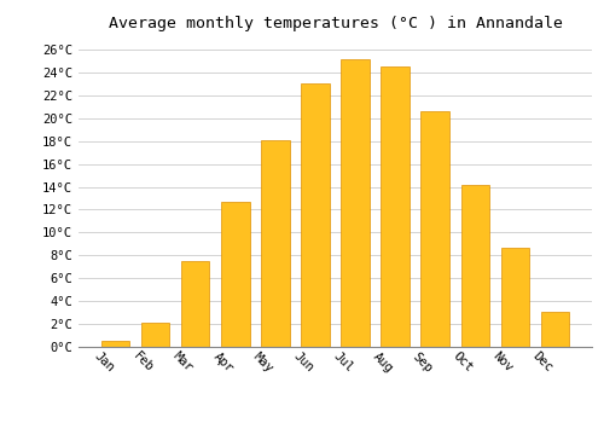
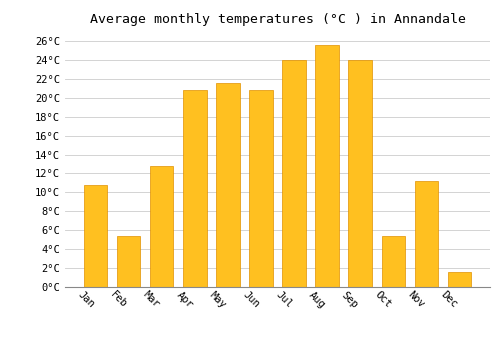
Jan: 0.5°C -> 10.8°C
Feb: 2.1°C -> 5.4°C
Mar: 7.5°C -> 12.8°C
Apr: 12.7°C -> 20.8°C
May: 18.1°C -> 21.6°C
Jun: 23.0°C -> 20.8°C
Jul: 25.2°C -> 24.0°C
Aug: 24.5°C -> 25.6°C
Sep: 20.6°C -> 24.0°C
Oct: 14.2°C -> 5.4°C
Nov: 8.7°C -> 11.2°C
Dec: 3.1°C -> 1.6°C
